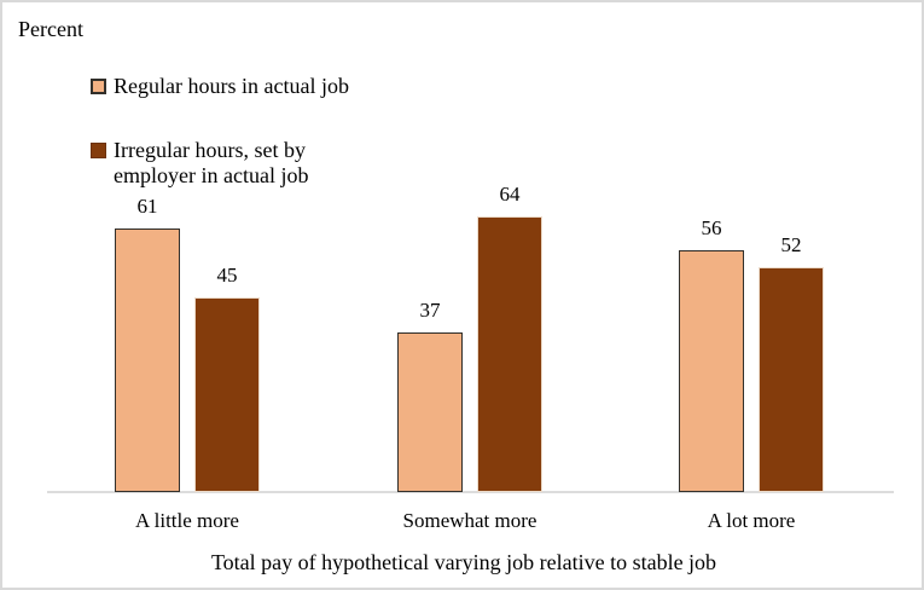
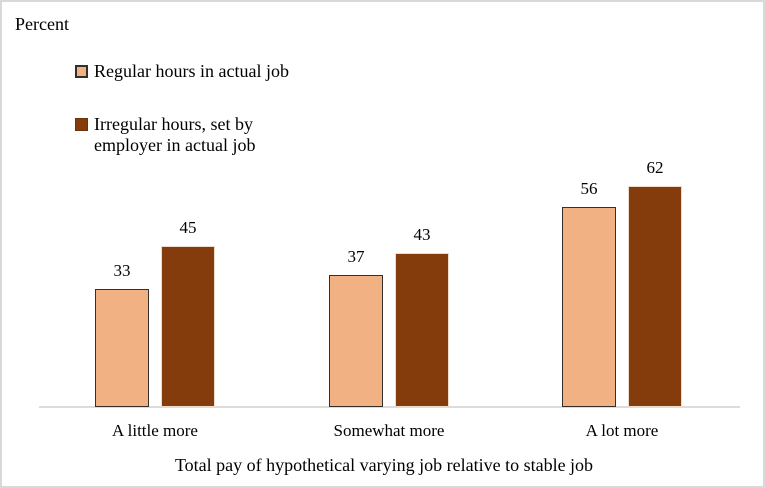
Regular hours in actual job/A little more: 61 -> 33
Irregular hours, set by employer in actual job/Somewhat more: 64 -> 43
Irregular hours, set by employer in actual job/A lot more: 52 -> 62
